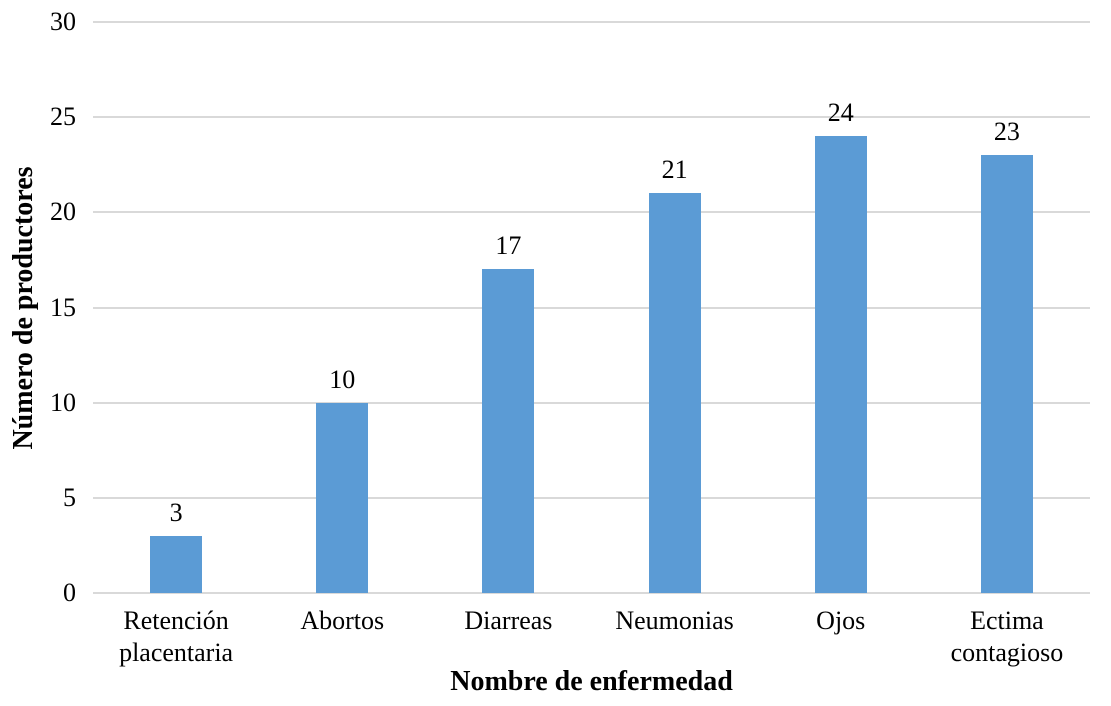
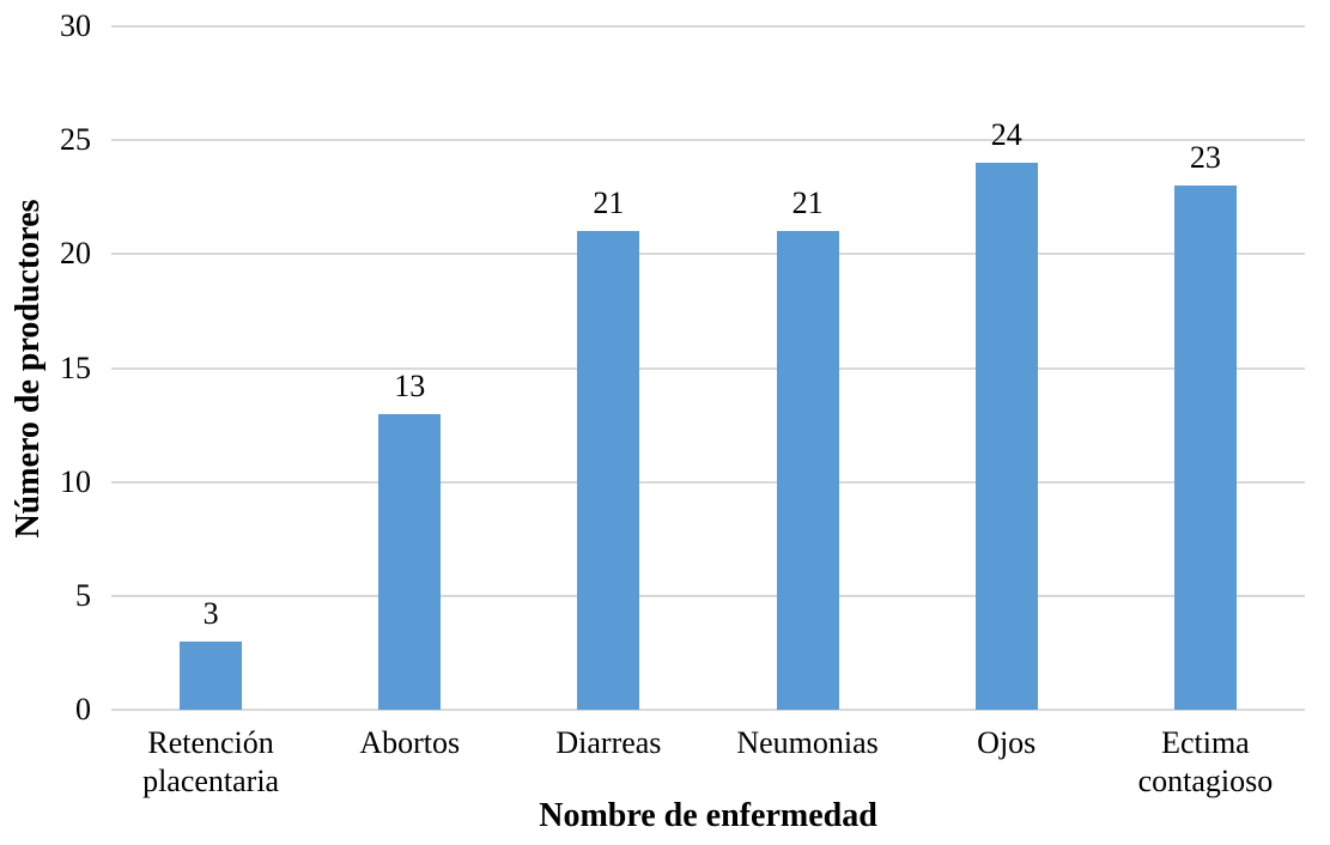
Abortos: 10 -> 13
Diarreas: 17 -> 21
